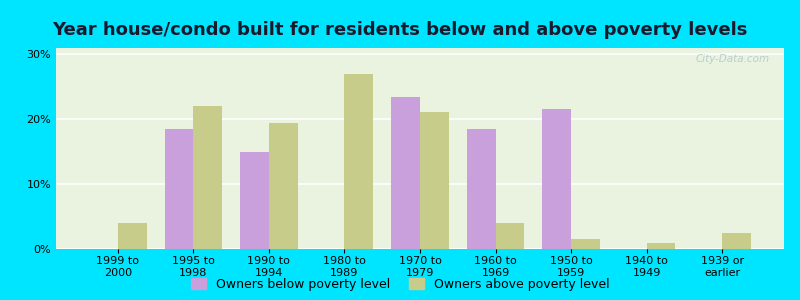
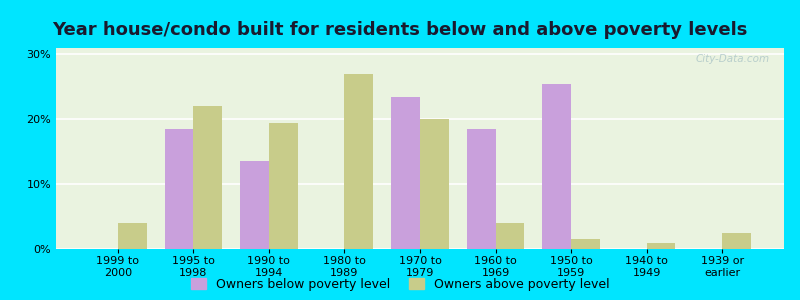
Owners below poverty level/1990 to 1994: 15.0% -> 13.5%
Owners above poverty level/1970 to 1979: 21.2% -> 20.0%
Owners below poverty level/1950 to 1959: 21.6% -> 25.5%
